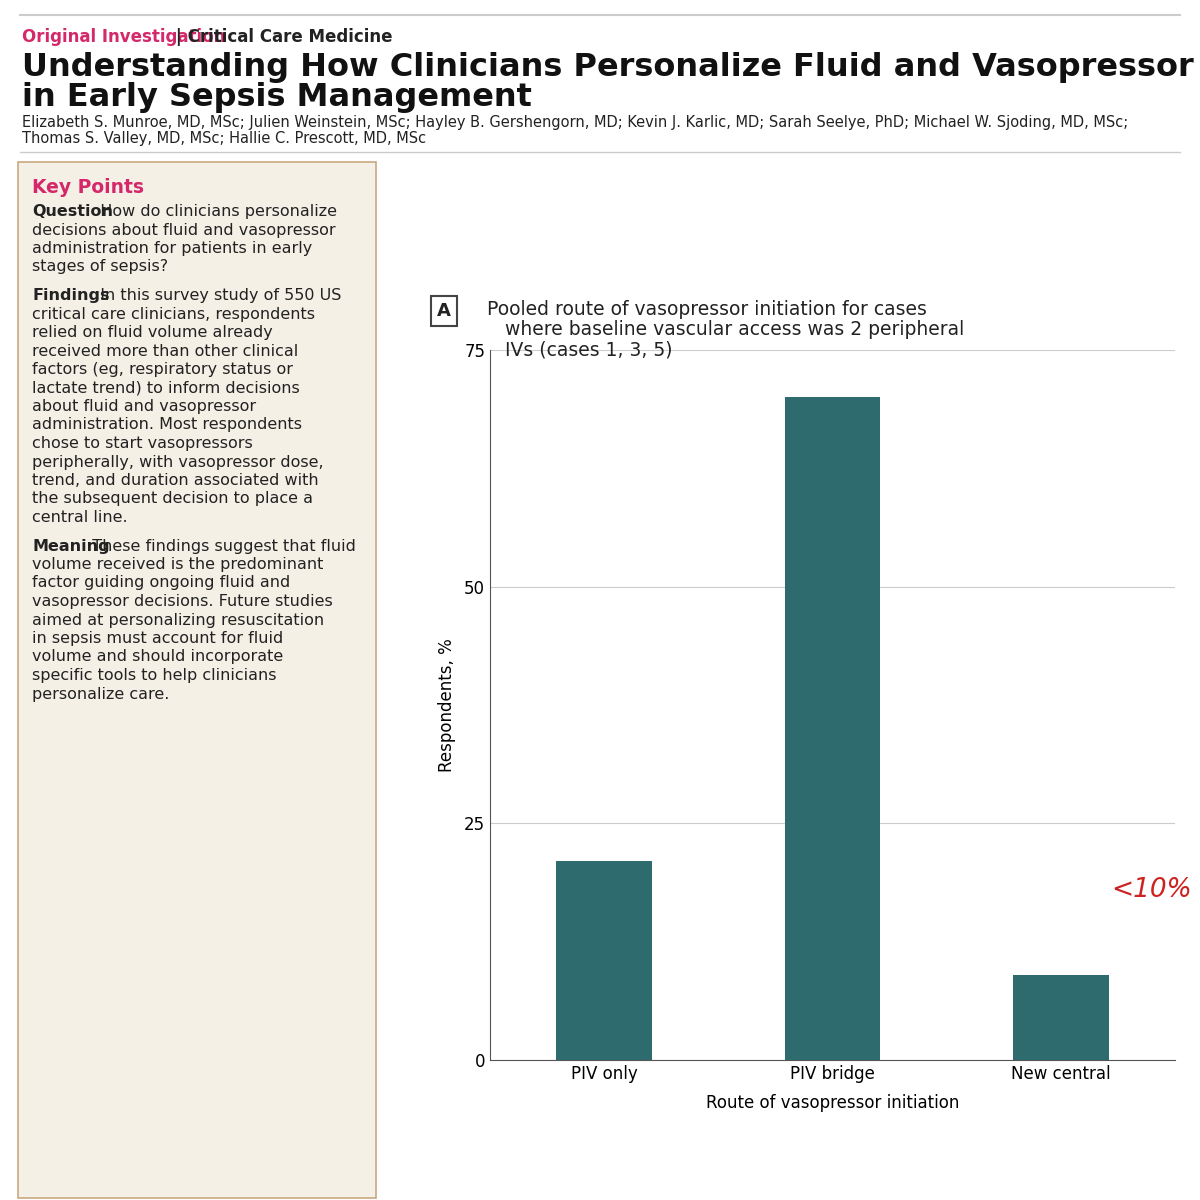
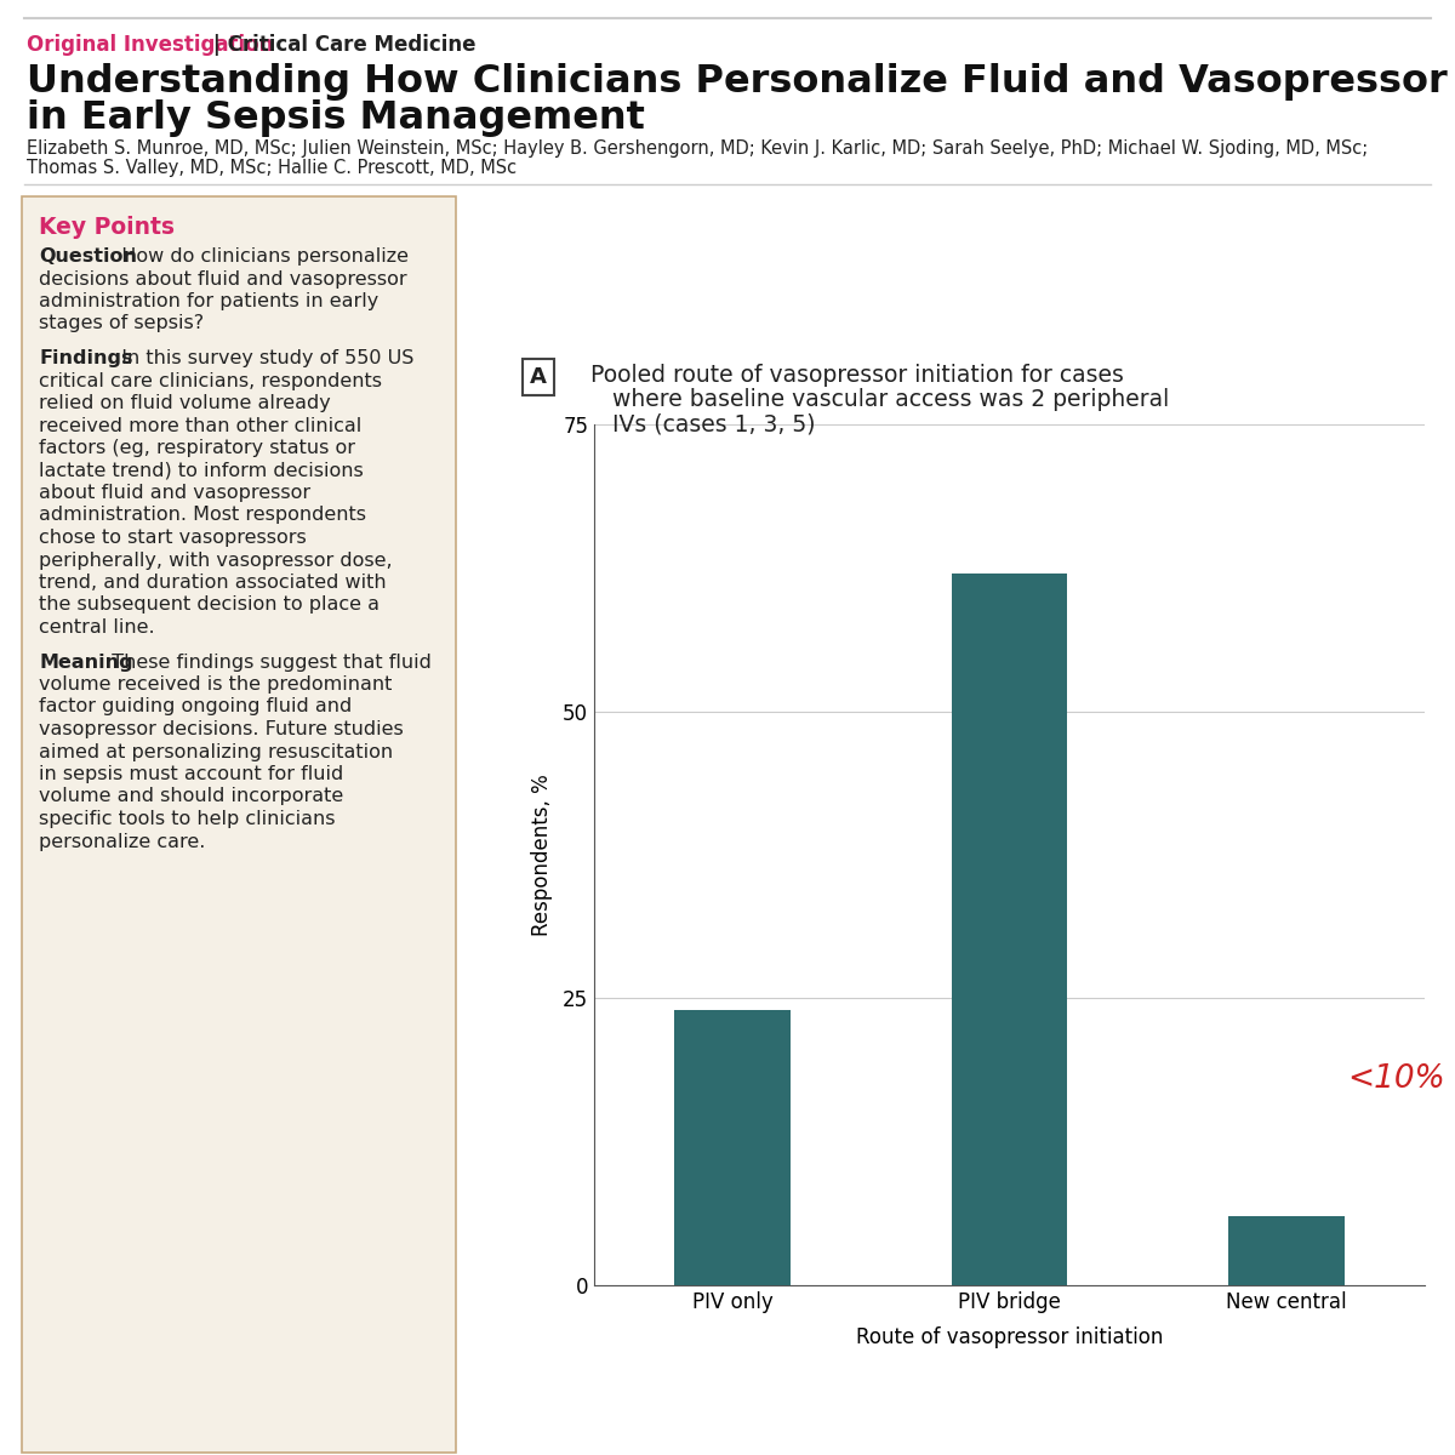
PIV only: 21 -> 24
PIV bridge: 70 -> 62
New central: 9 -> 6
